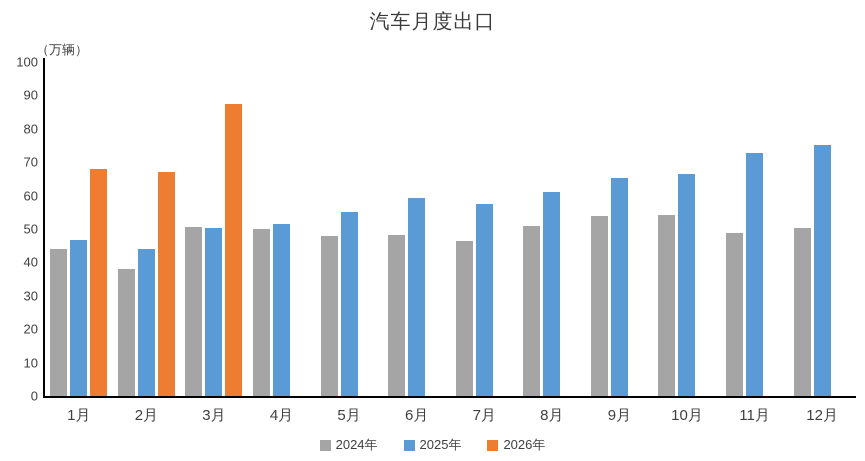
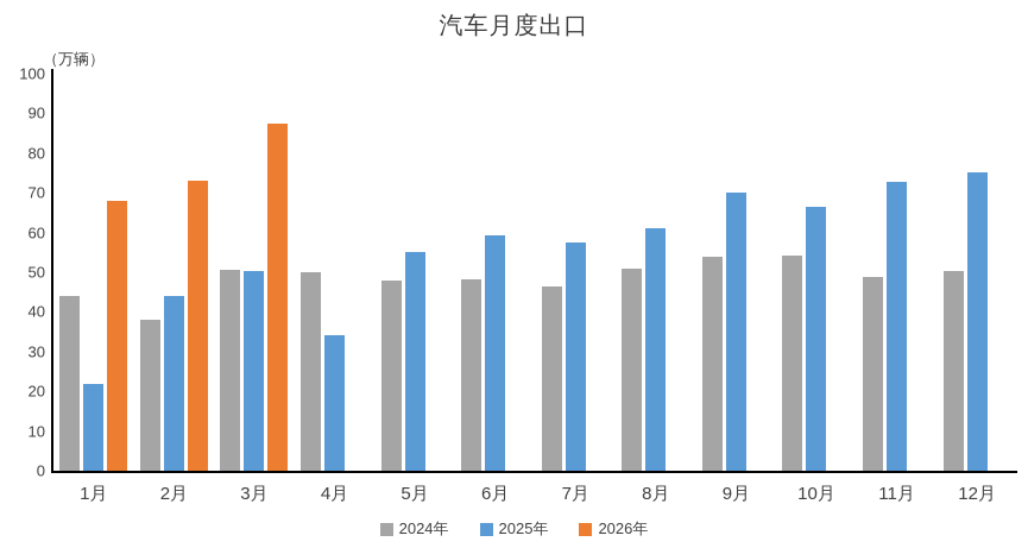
2025年/1月: 47 -> 22
2026年/2月: 67 -> 73
2025年/4月: 52 -> 34
2025年/9月: 65 -> 70
